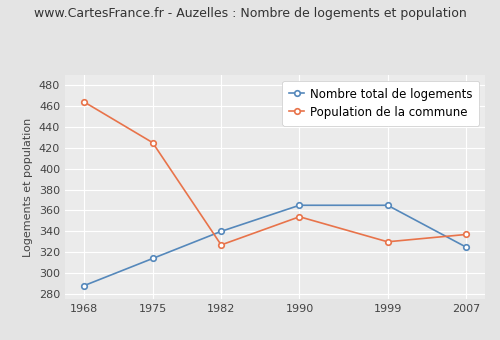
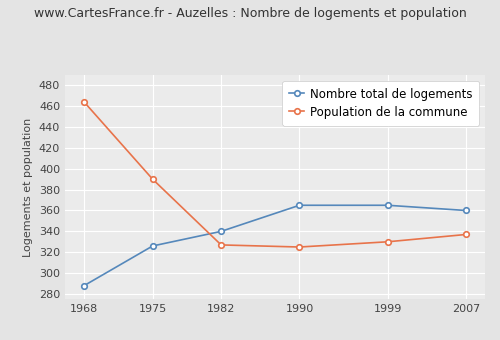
Nombre total de logements/1975: 314 -> 326
Population de la commune/1975: 425 -> 390
Population de la commune/1990: 354 -> 325
Nombre total de logements/2007: 325 -> 360
